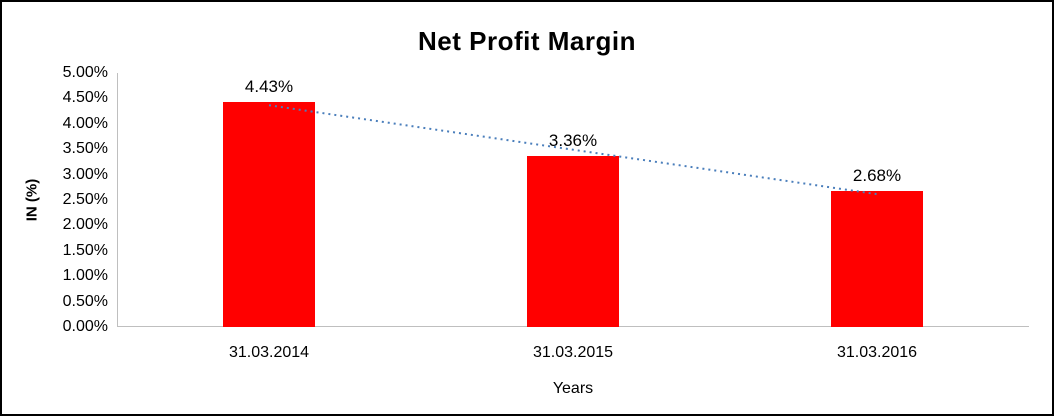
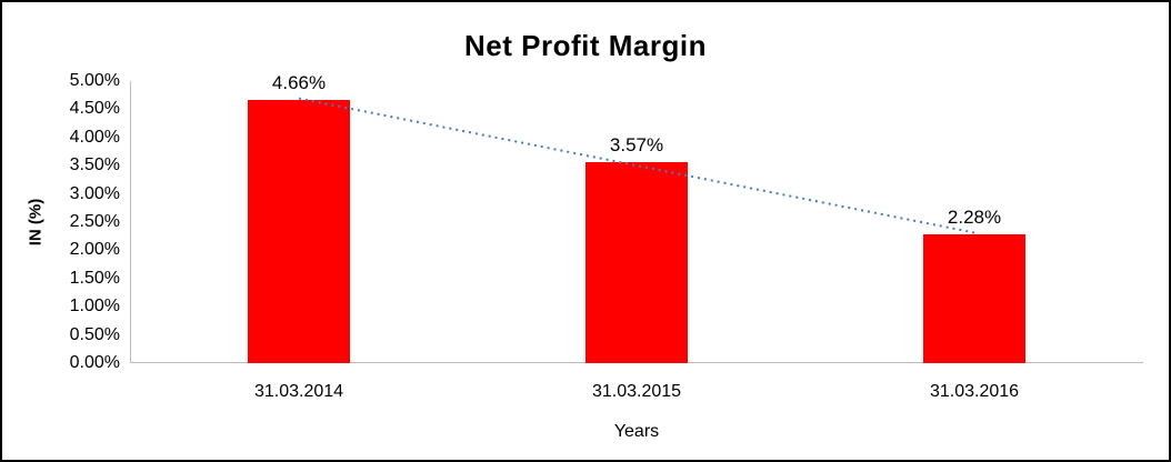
31.03.2014: 4.43% -> 4.66%
31.03.2015: 3.36% -> 3.57%
31.03.2016: 2.68% -> 2.28%
